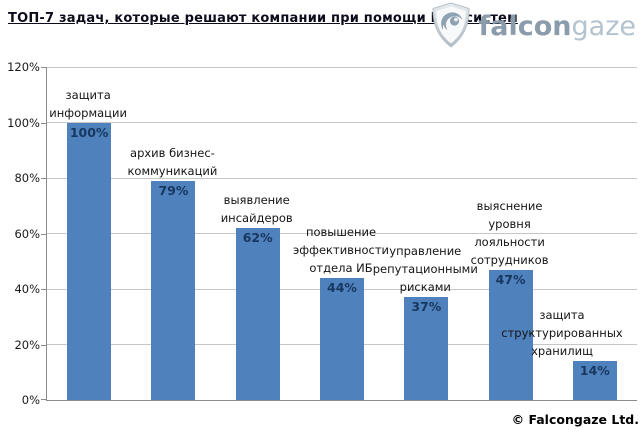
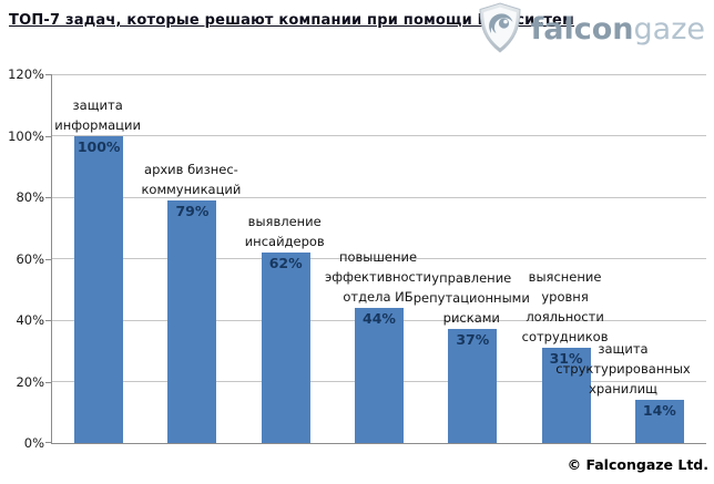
выяснение уровня лояльности сотрудников: 47% -> 31%
